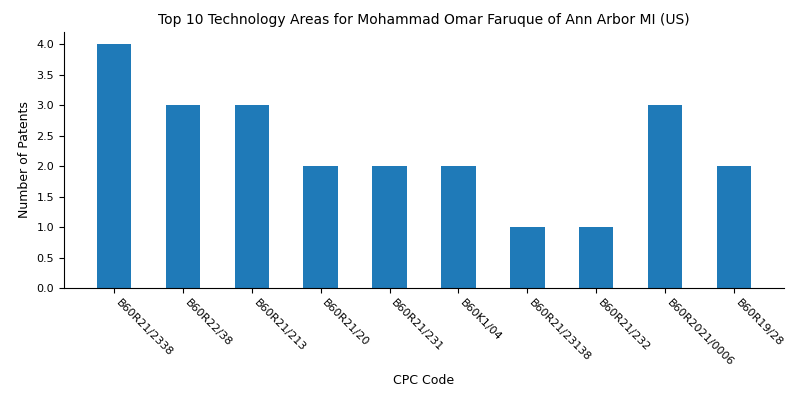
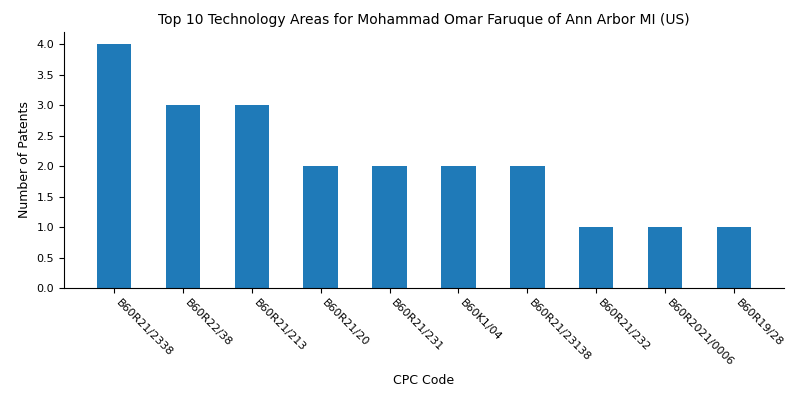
B60R21/23138: 1 -> 2
B60R2021/0006: 3 -> 1
B60R19/28: 2 -> 1
